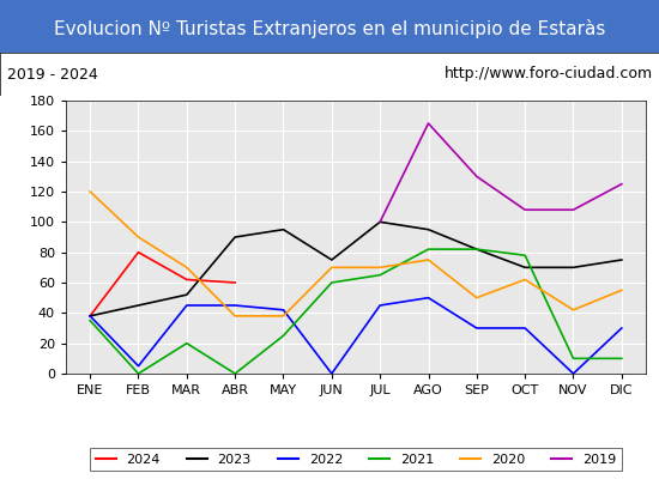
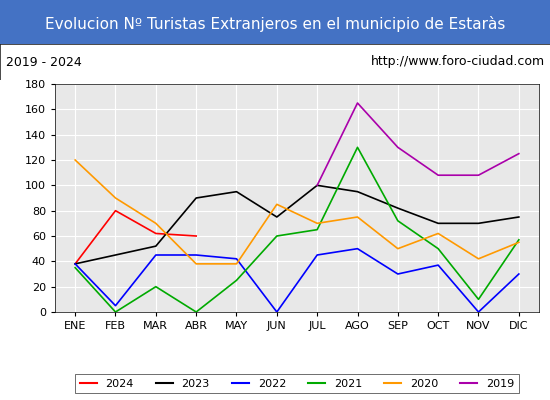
2020/JUN: 70 -> 85
2021/AGO: 82 -> 130
2021/SEP: 82 -> 72
2022/OCT: 30 -> 37
2021/OCT: 78 -> 50
2021/DIC: 10 -> 57
